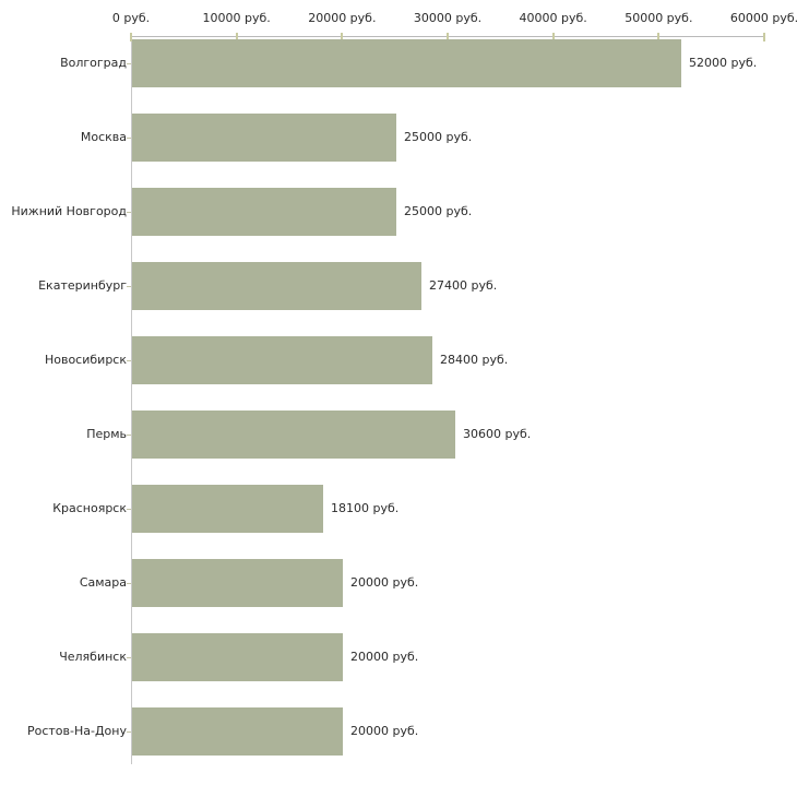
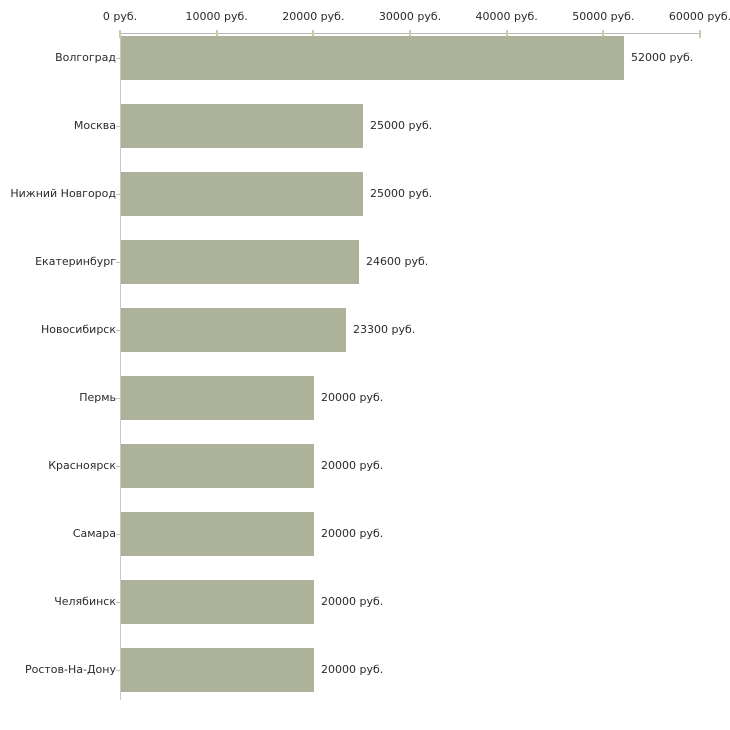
Екатеринбург: 27400 -> 24600
Новосибирск: 28400 -> 23300
Пермь: 30600 -> 20000
Красноярск: 18100 -> 20000
